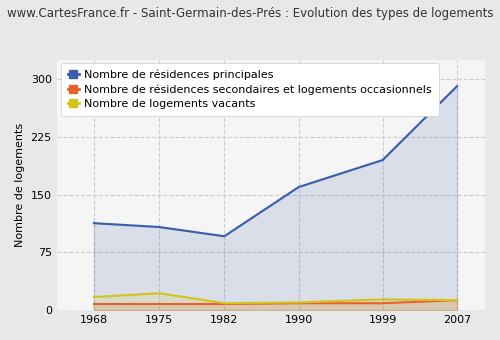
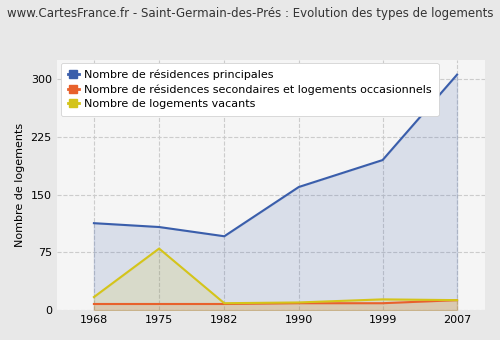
Nombre de logements vacants/1975: 22 -> 80
Nombre de résidences principales/2007: 291 -> 306
